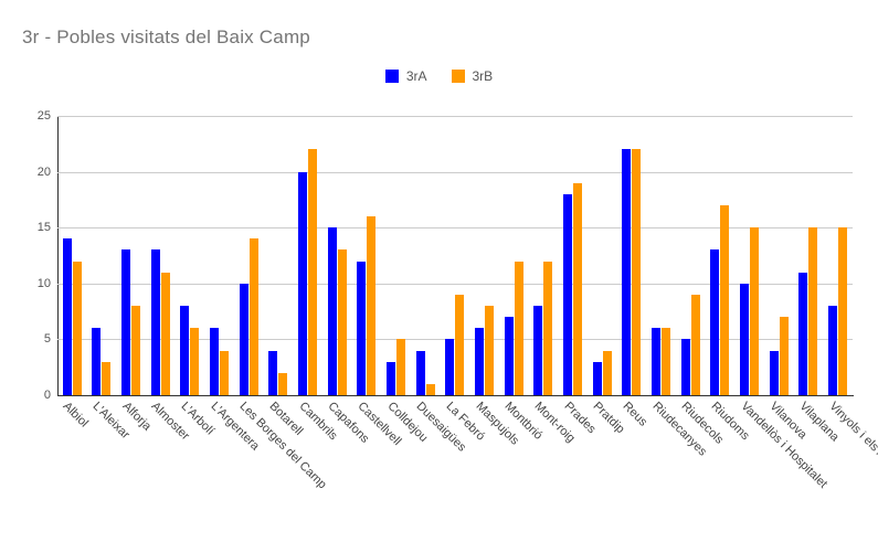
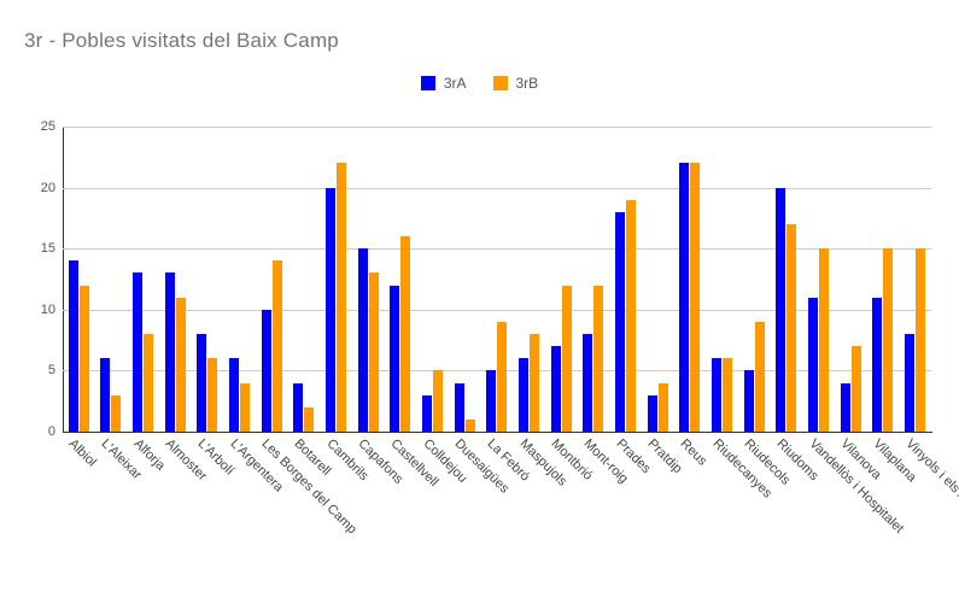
3rA/Riudoms: 13 -> 20
3rA/Vandellòs i Hospitalet: 10 -> 11
